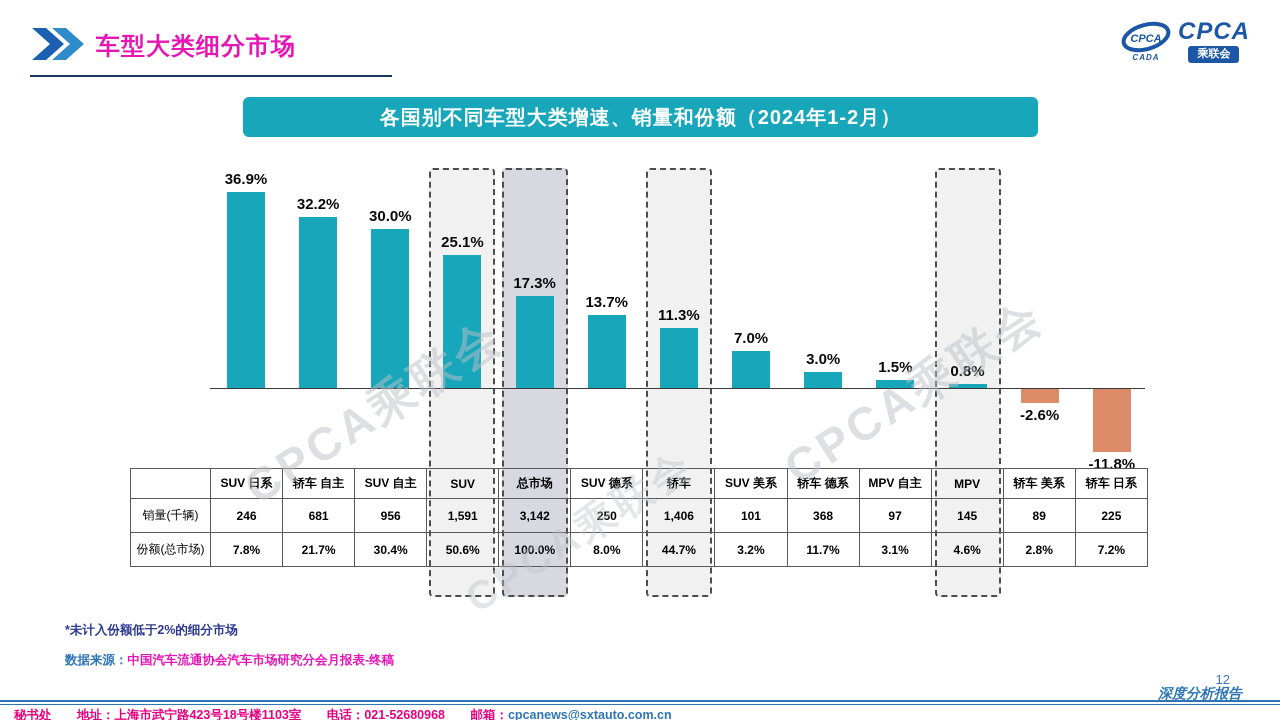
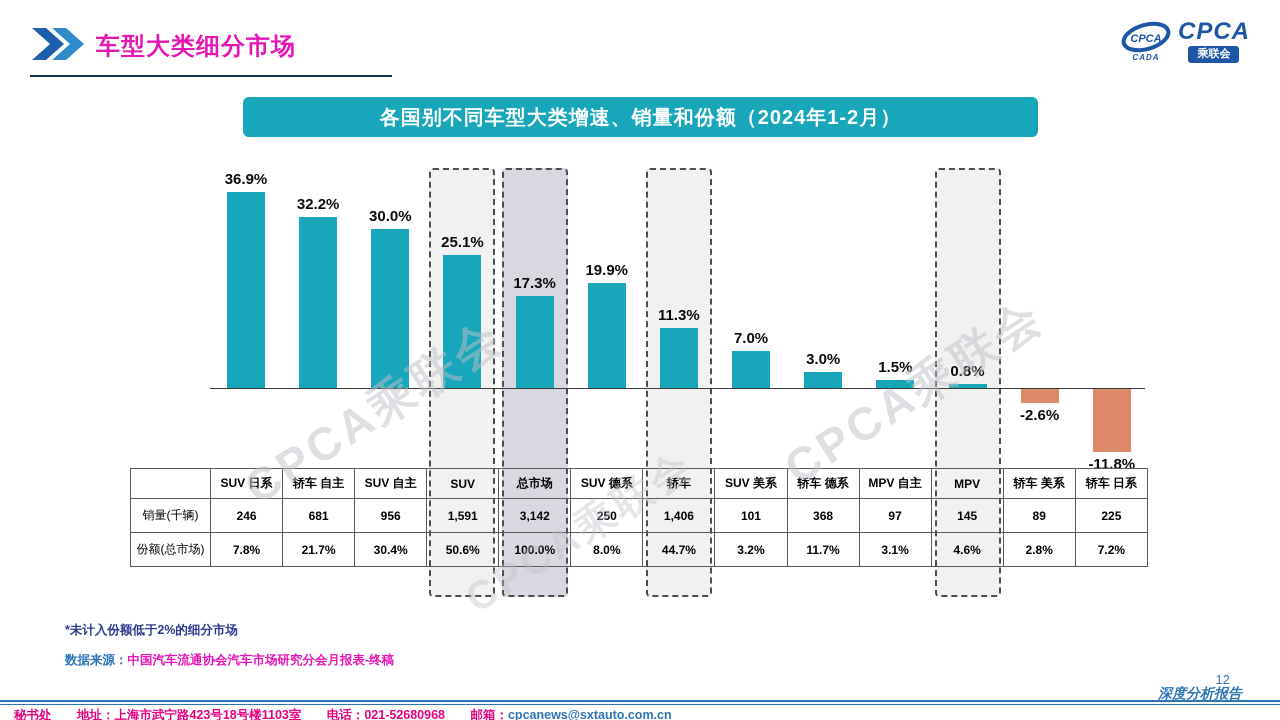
SUV 德系: 13.7% -> 19.9%
